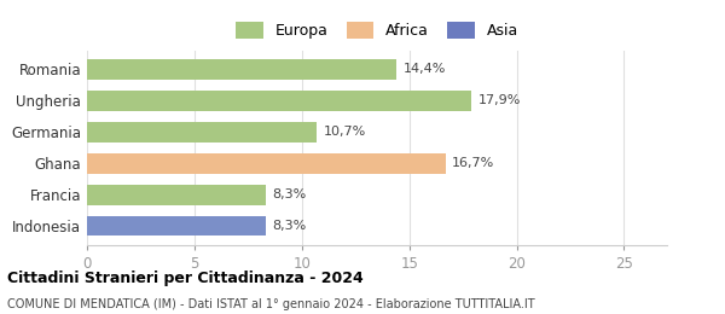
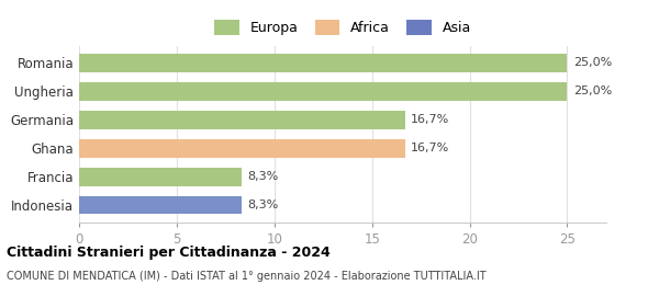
Romania: 14,4% -> 25,0%
Ungheria: 17,9% -> 25,0%
Germania: 10,7% -> 16,7%
